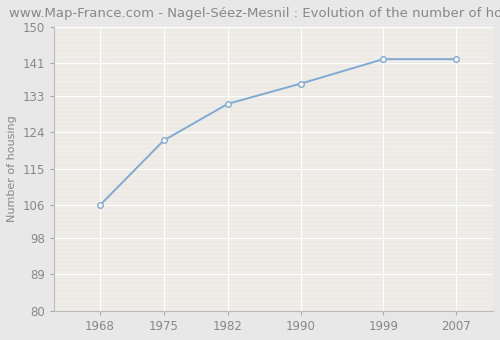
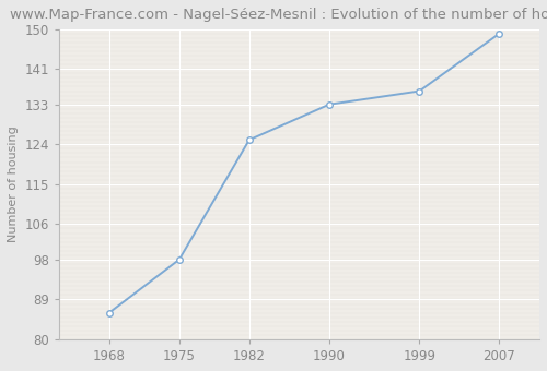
1968: 106 -> 86
1975: 122 -> 98
1982: 131 -> 125
1990: 136 -> 133
1999: 142 -> 136
2007: 142 -> 149
